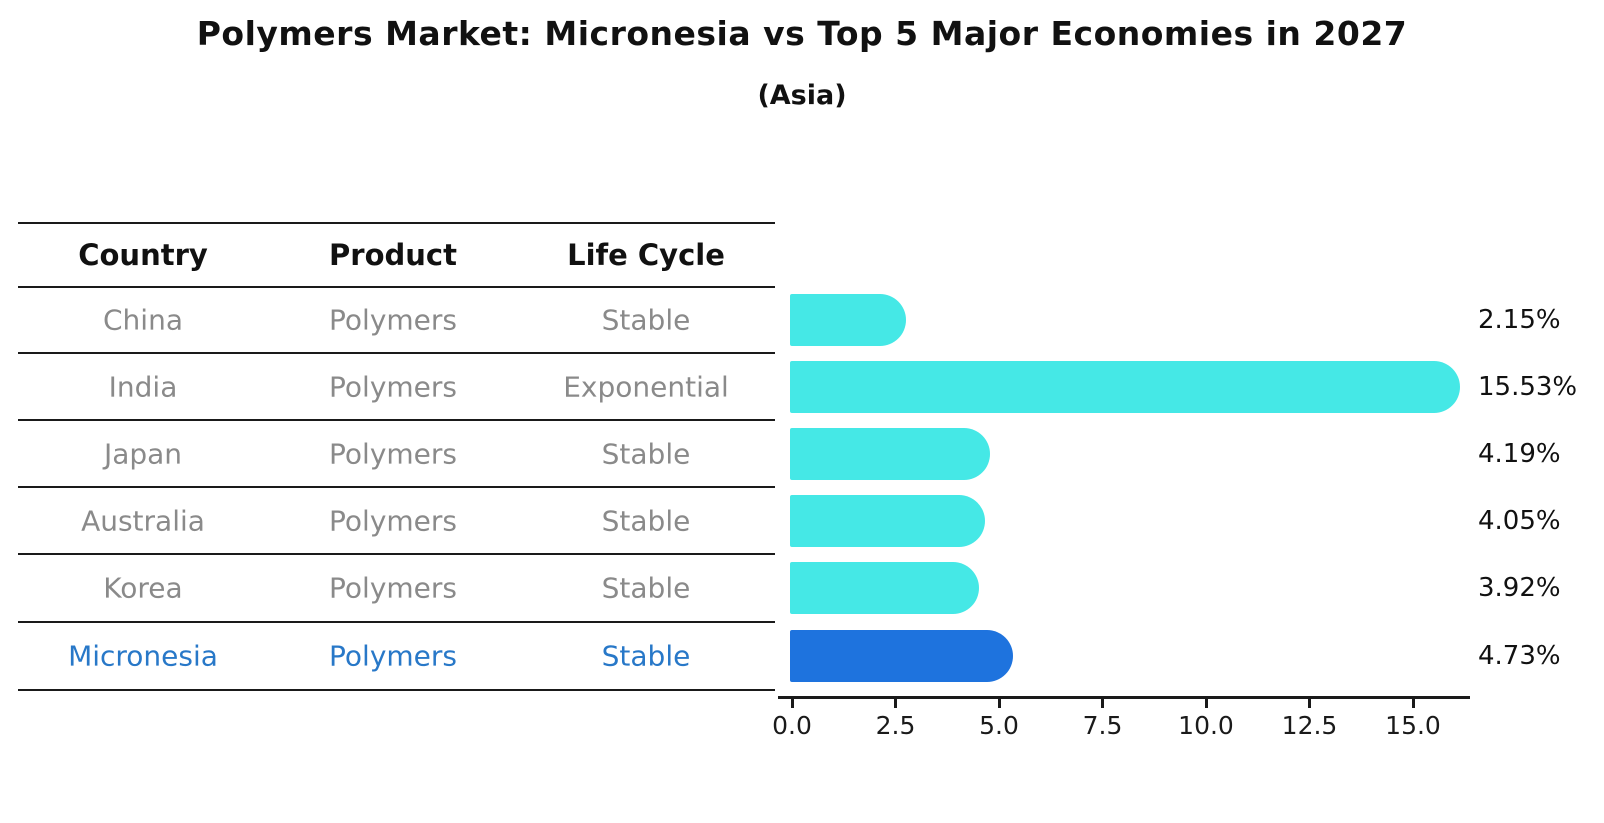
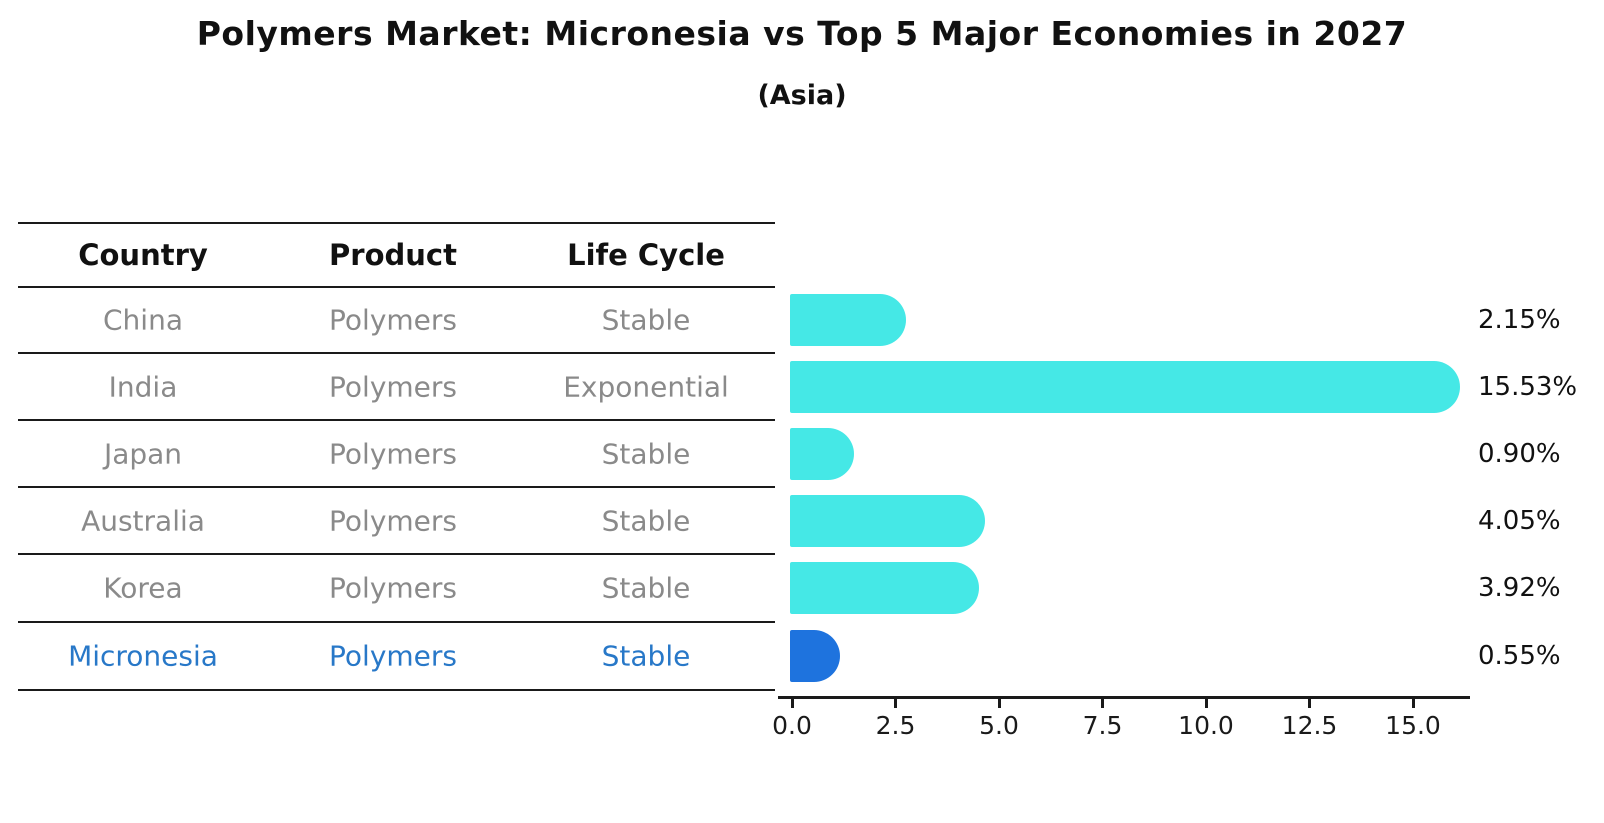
Japan: 4.19% -> 0.90%
Micronesia: 4.73% -> 0.55%
